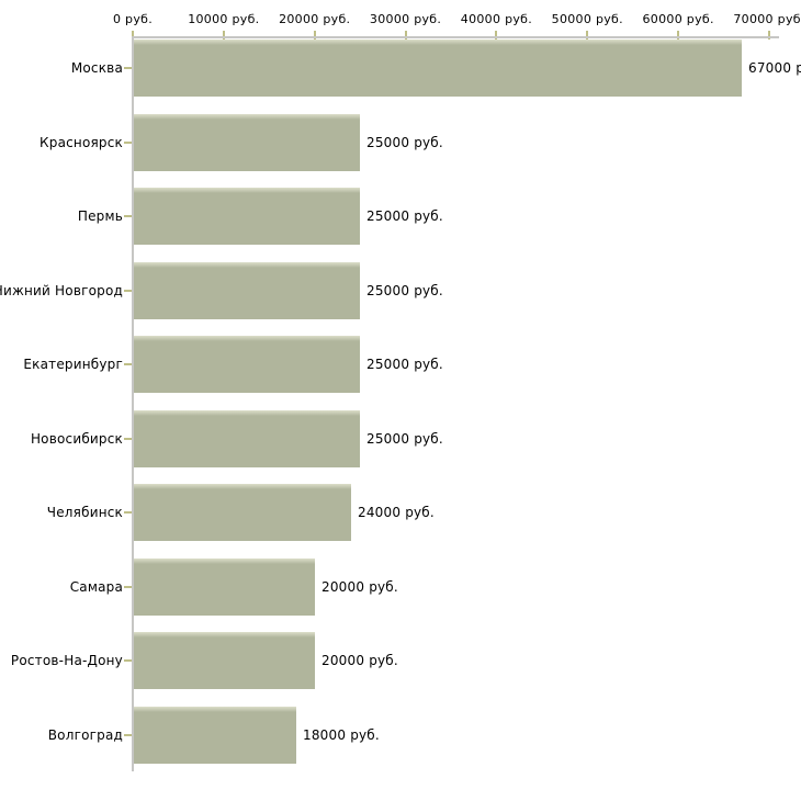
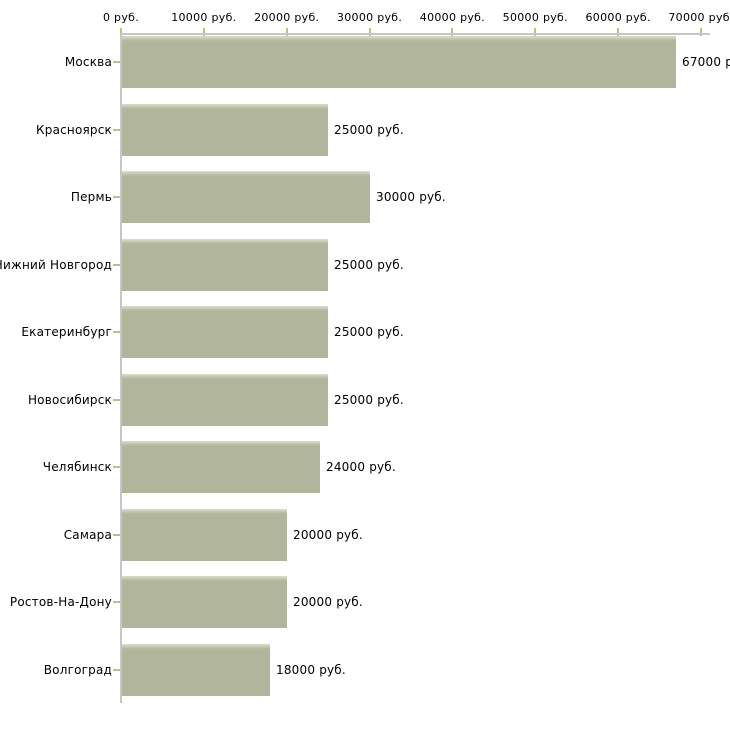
Пермь: 25000 -> 30000
